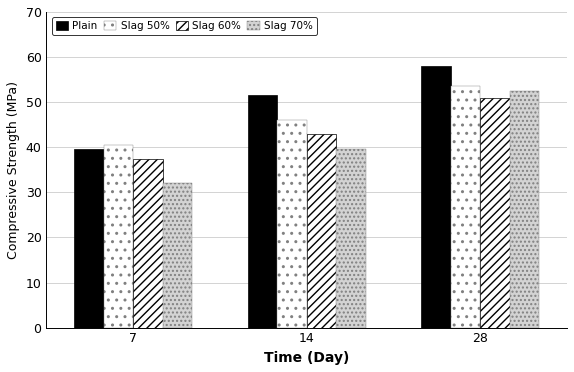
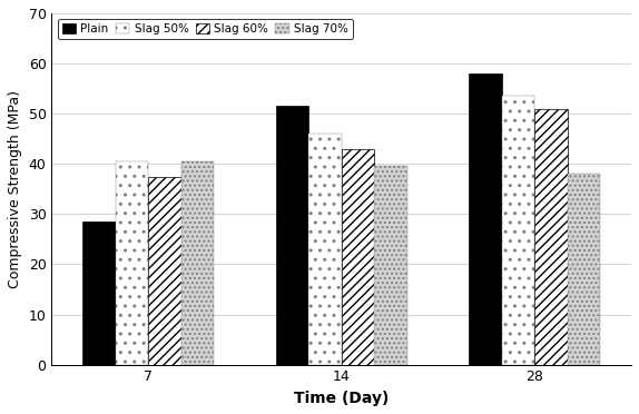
Plain/7: 39.5 -> 28.5
Slag 70%/7: 32.0 -> 40.5
Slag 70%/28: 52.5 -> 38.0
